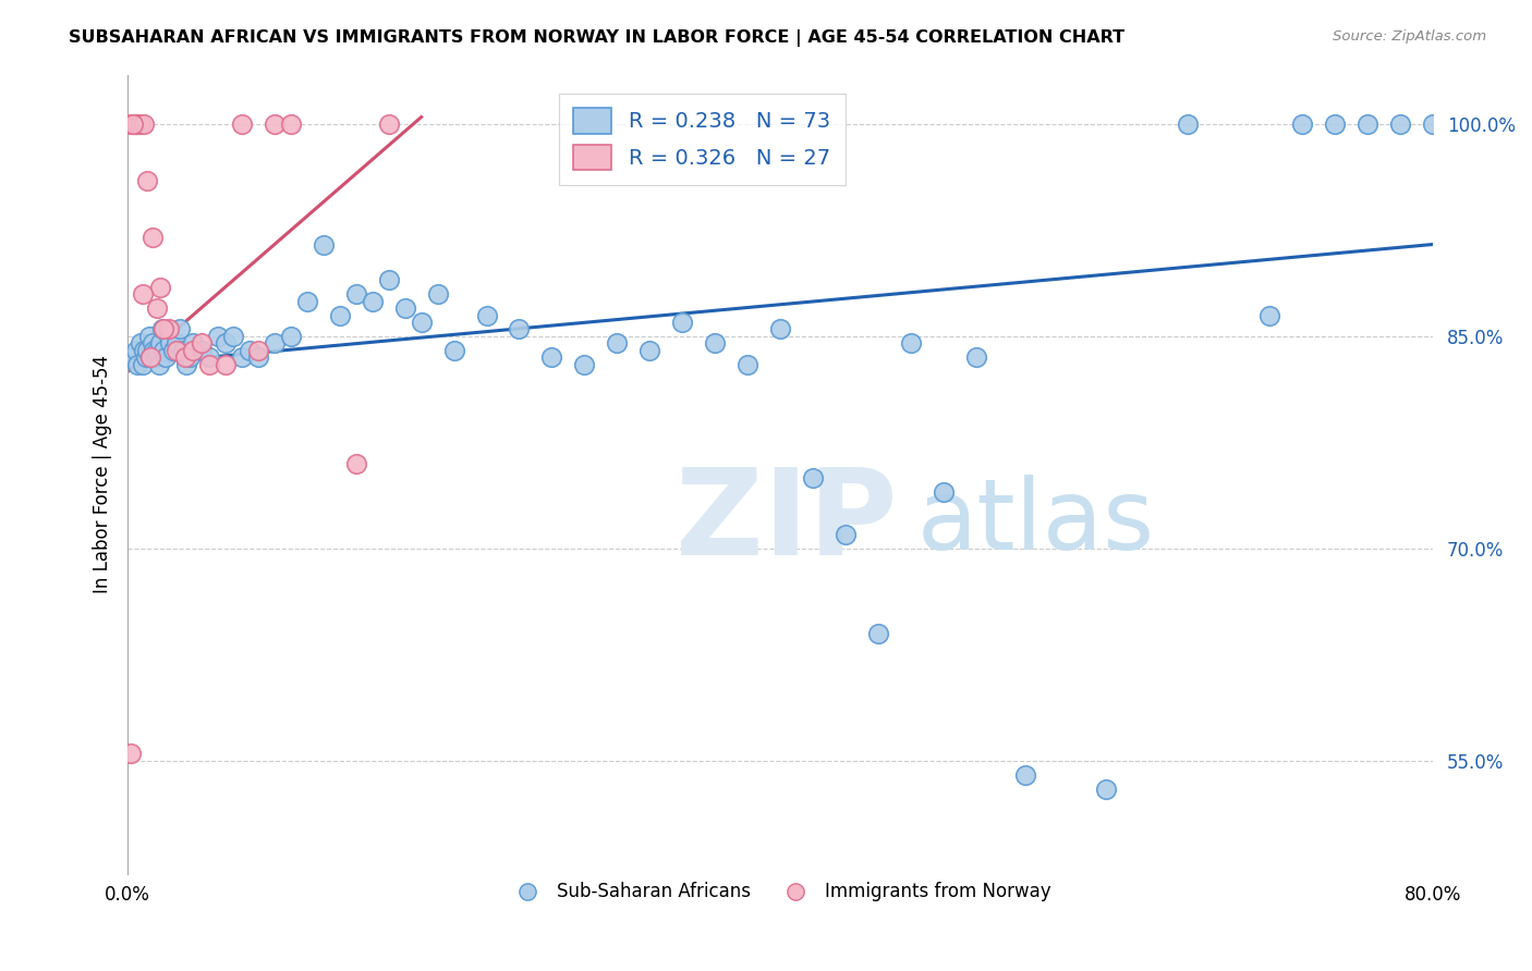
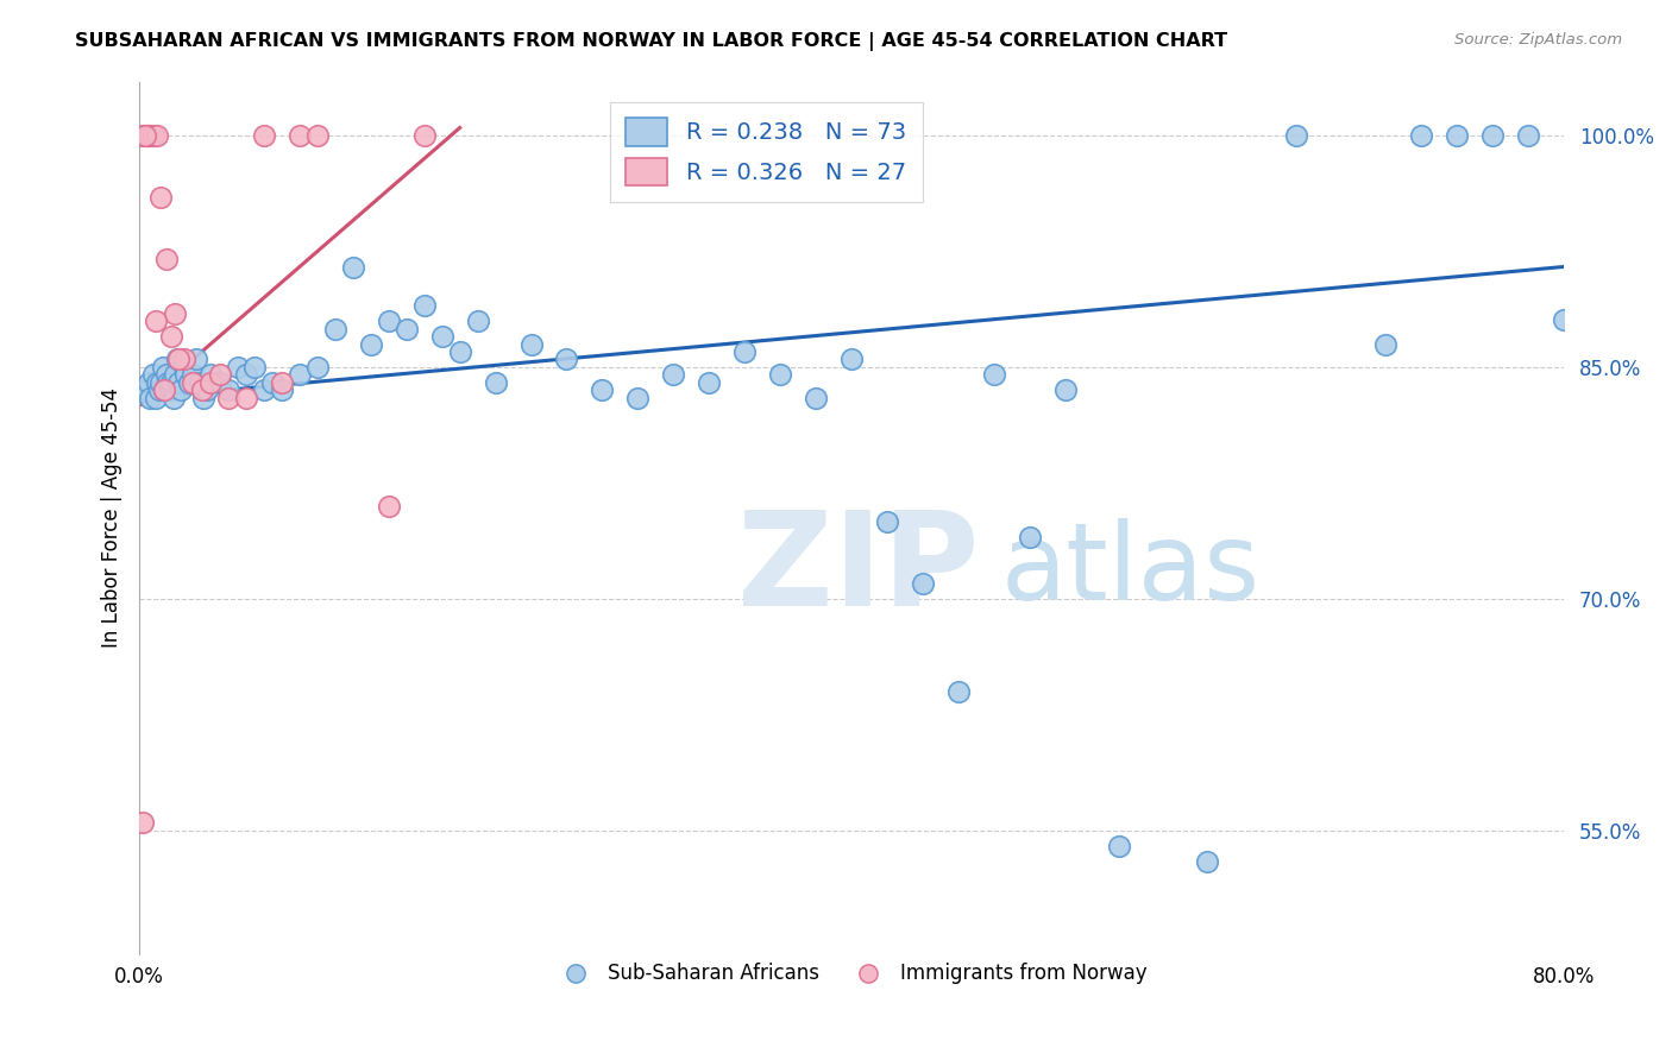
Sub-Saharan Africans/80.0%: 100.0% -> 88.1%
